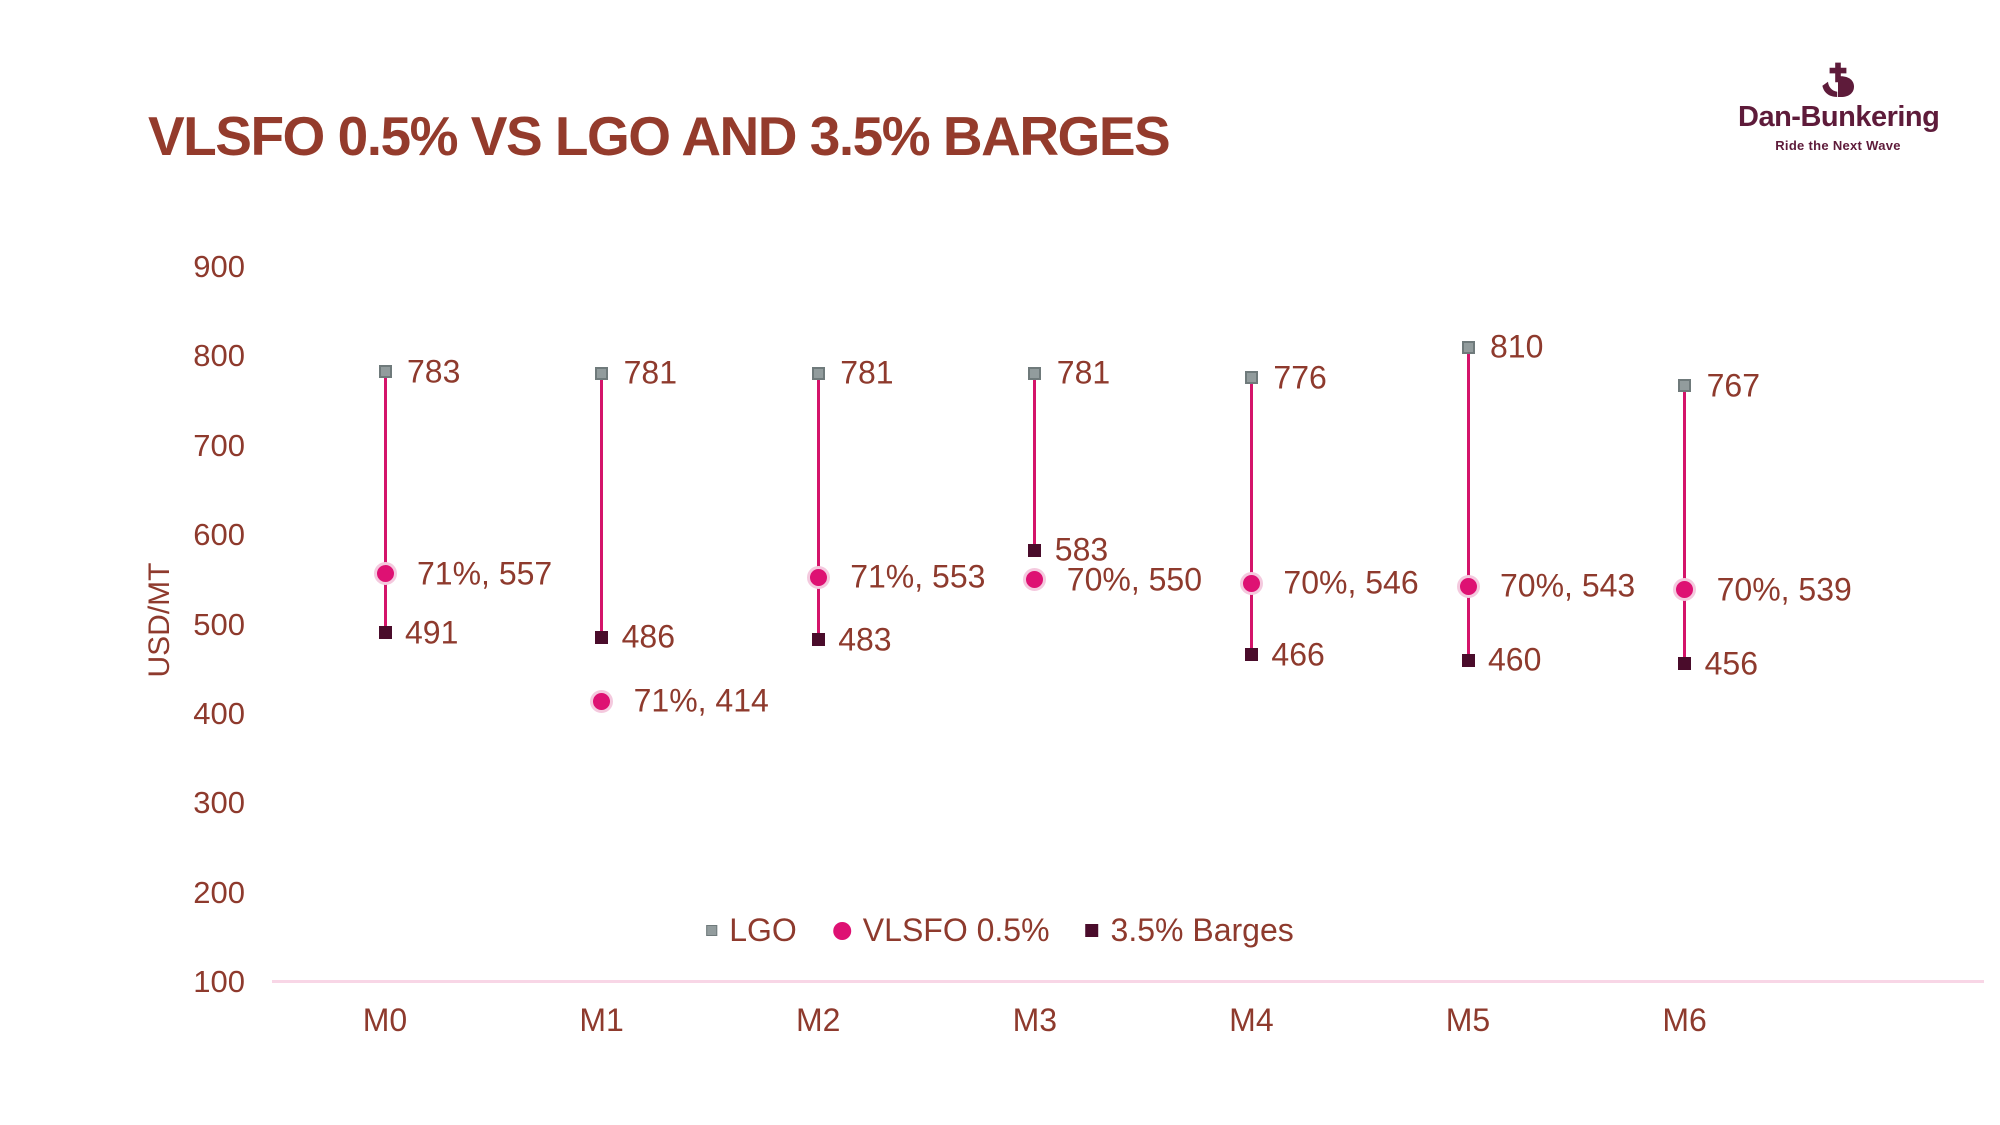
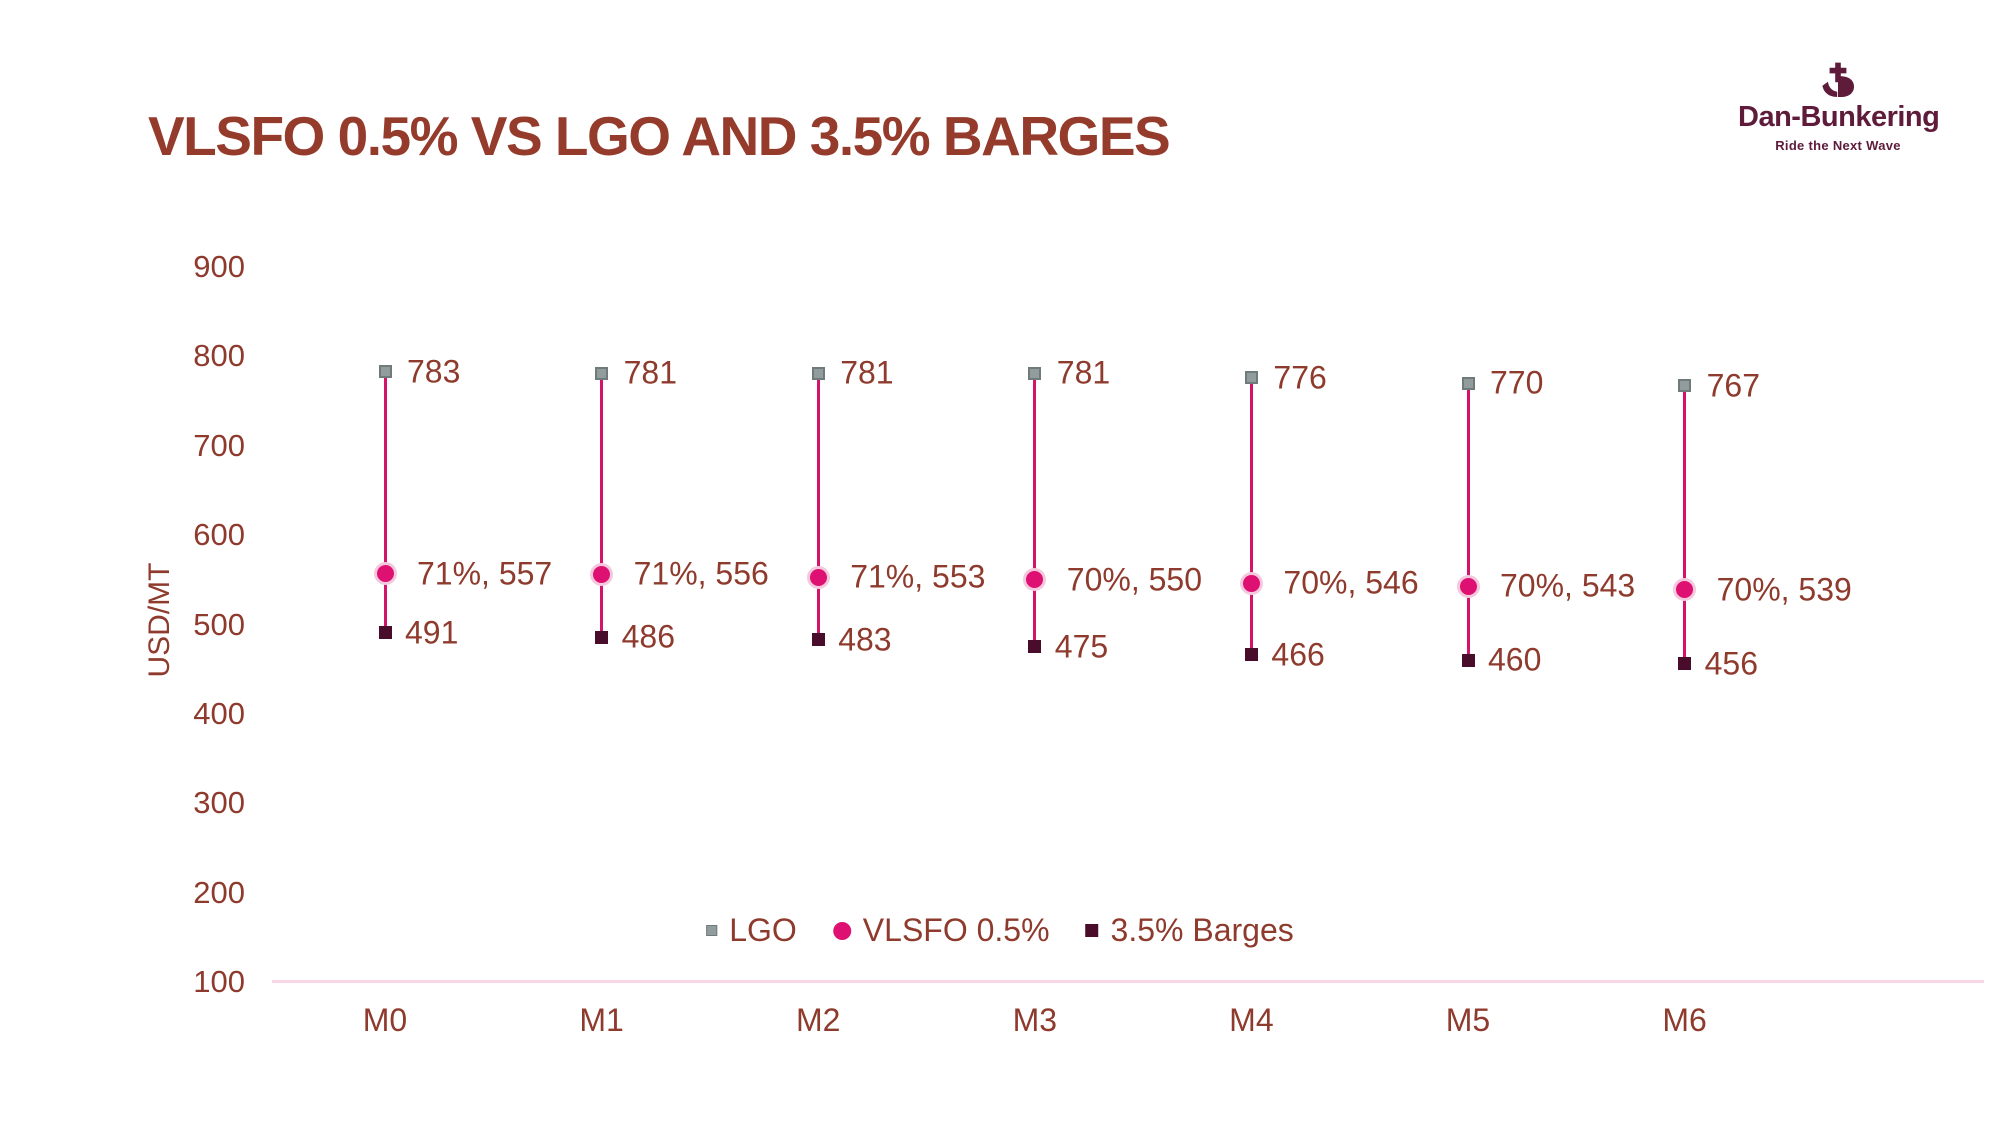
VLSFO 0.5%/M1: 414 -> 556
3.5% Barges/M3: 583 -> 475
LGO/M5: 810 -> 770
